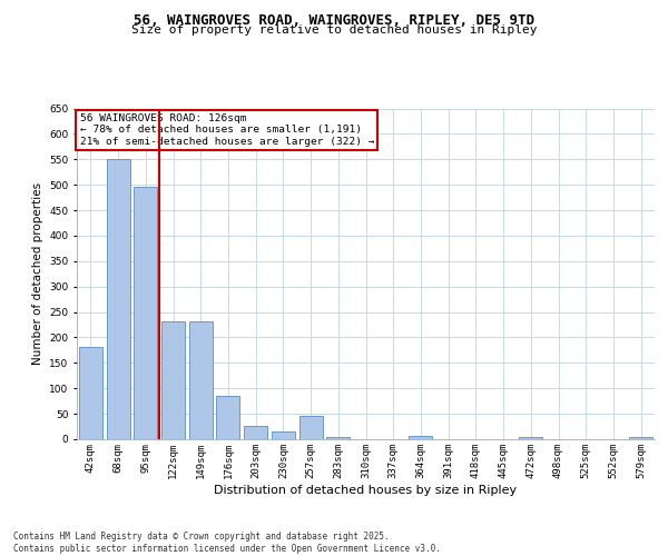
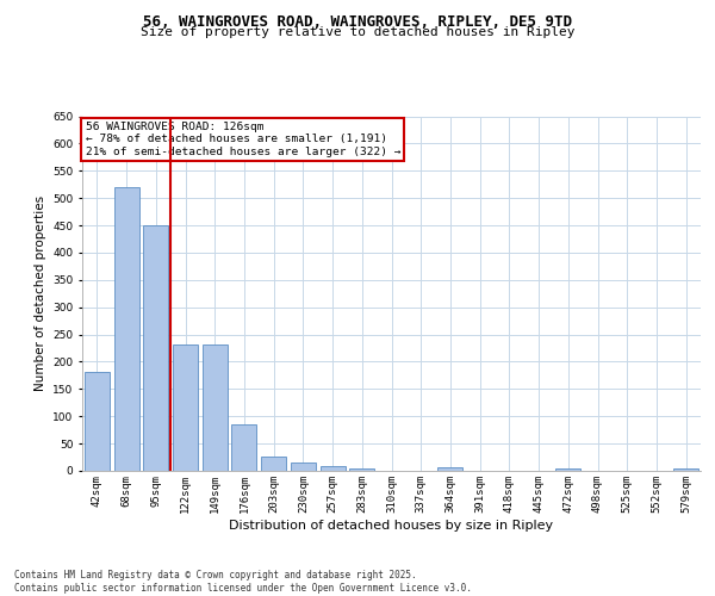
68sqm: 550 -> 520
95sqm: 495 -> 450
257sqm: 45 -> 8
